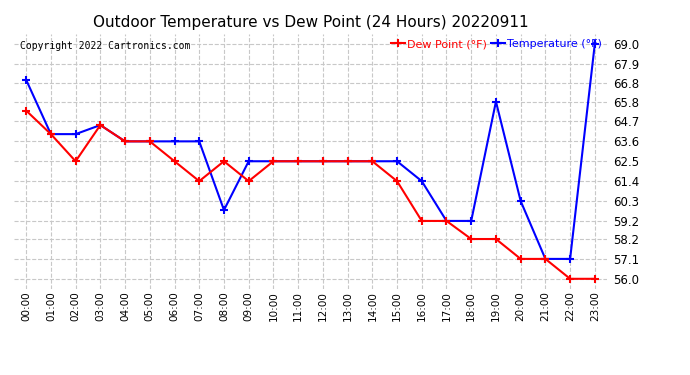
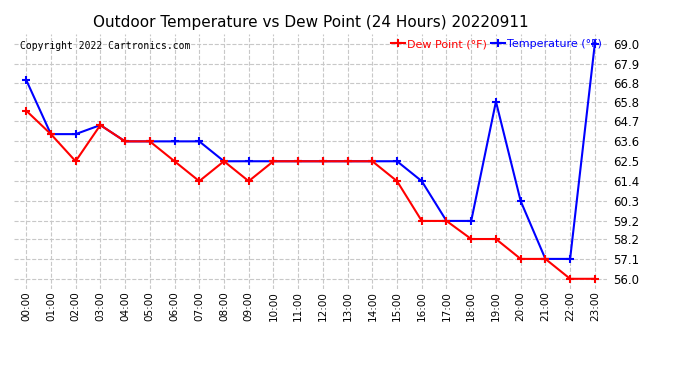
Temperature (°F)/08:00: 59.8 -> 62.5
